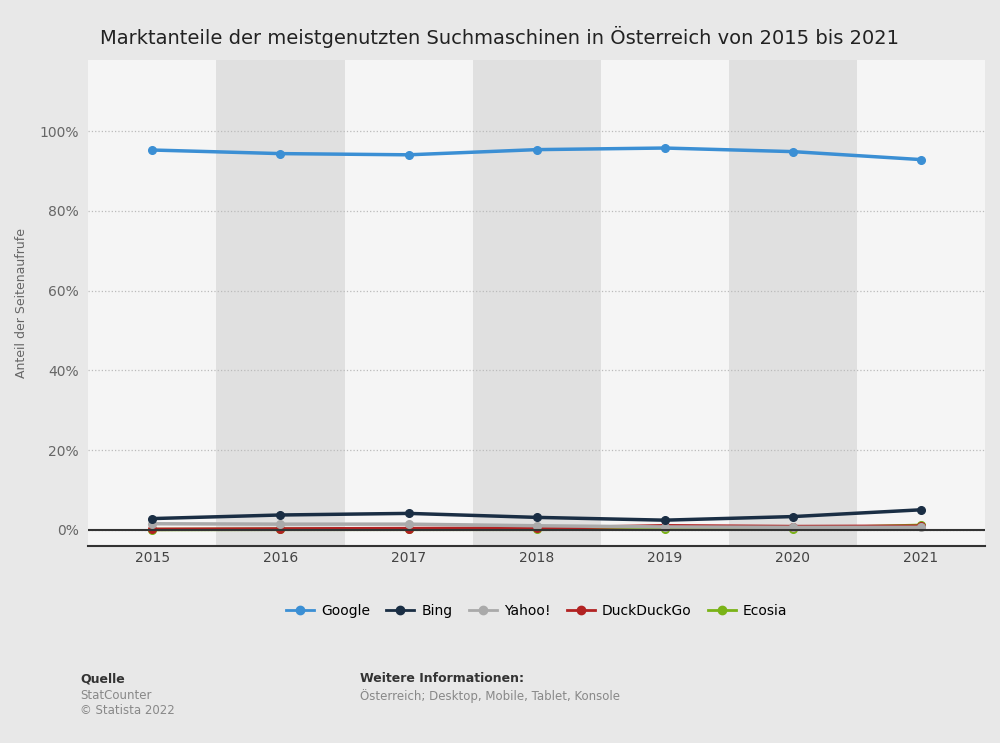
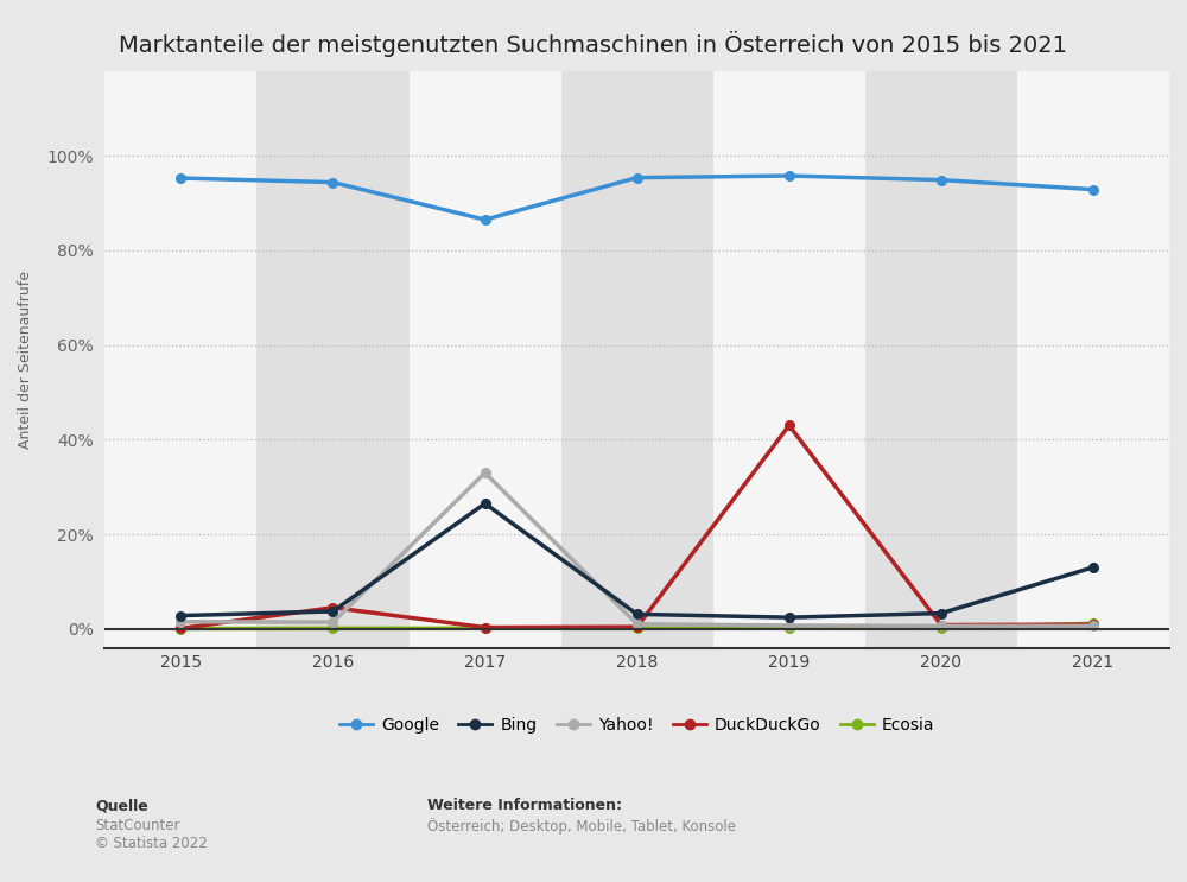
DuckDuckGo/2016: 0.2% -> 4.5%
Google/2017: 94.1% -> 86.5%
Bing/2017: 4.1% -> 26.5%
Yahoo!/2017: 1.4% -> 33.0%
DuckDuckGo/2019: 1.0% -> 43.0%
Bing/2021: 5.0% -> 13.0%
